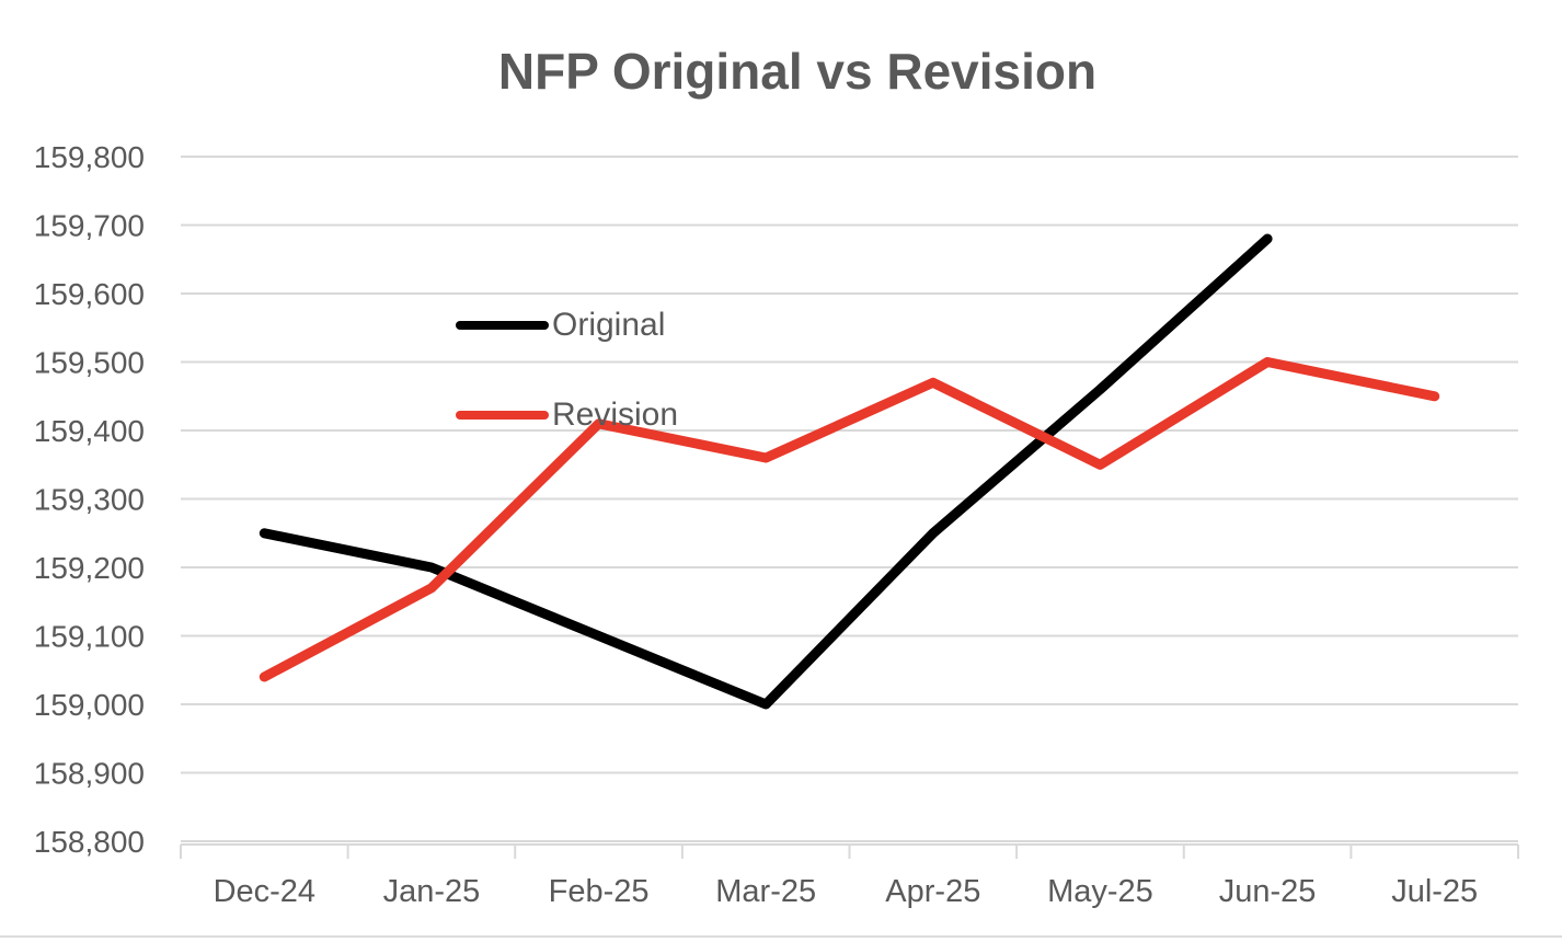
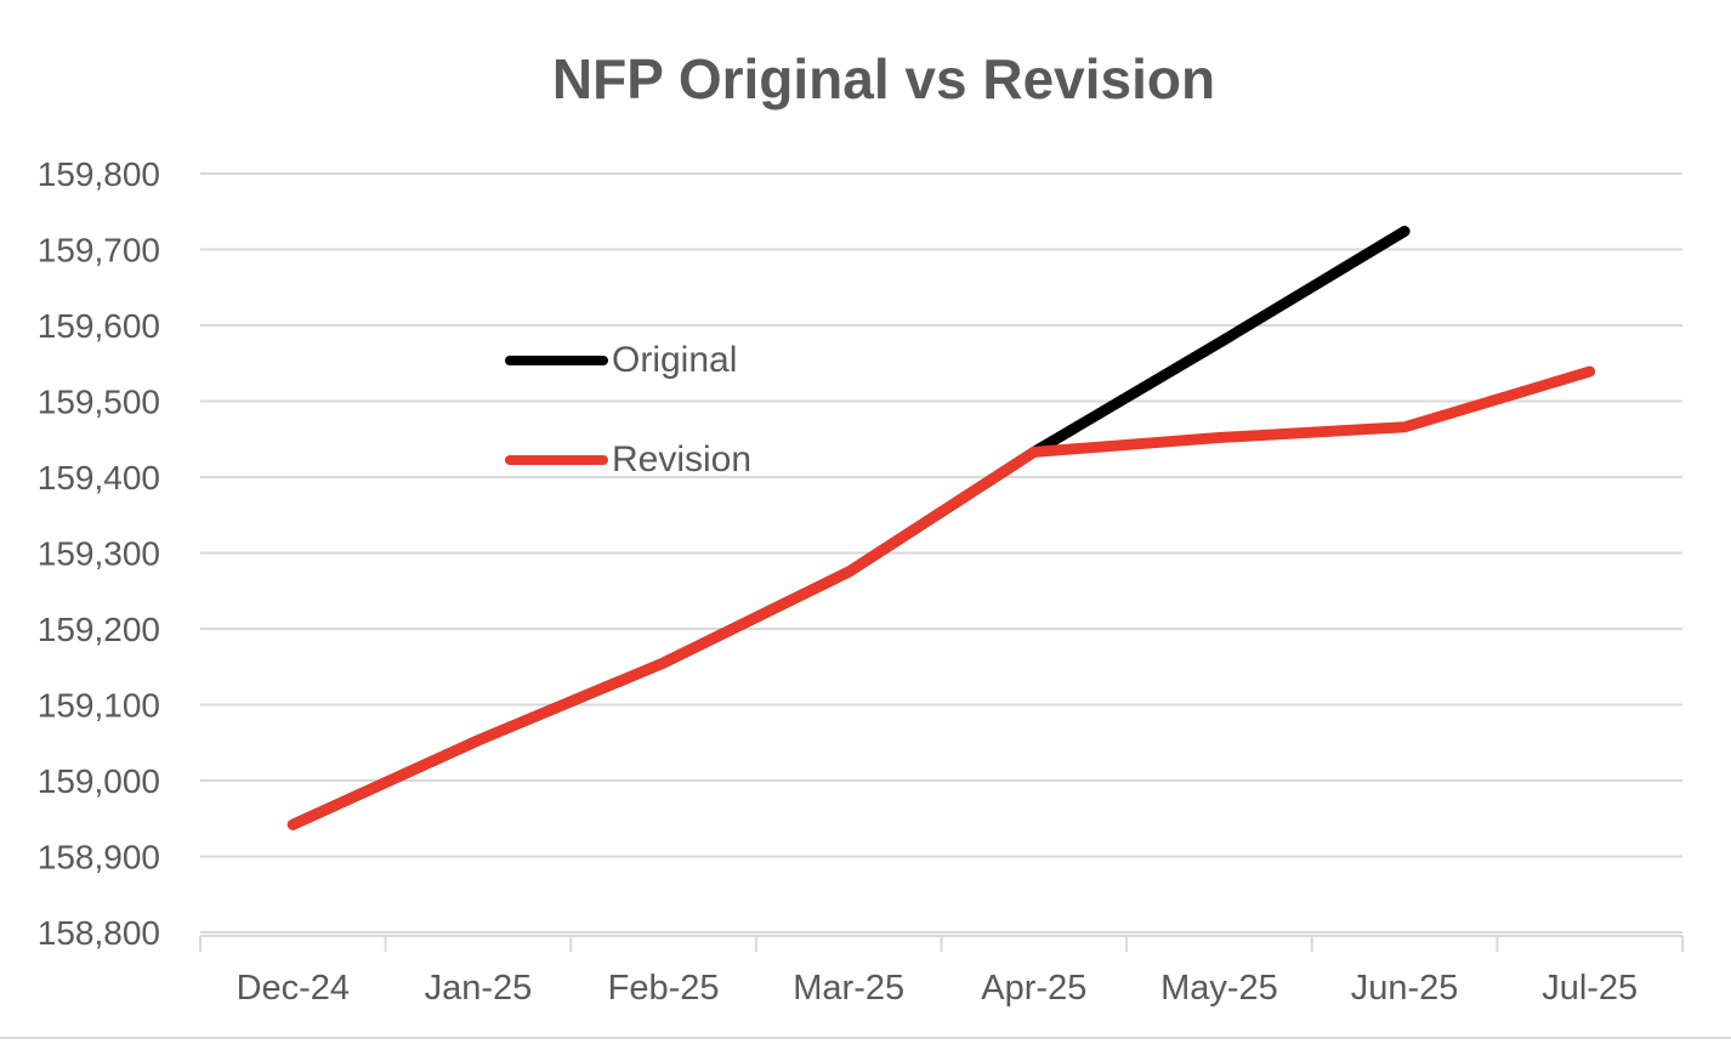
Original/Dec-24: 159250 -> 158940
Revision/Dec-24: 159040 -> 158940
Original/Jan-25: 159200 -> 159050
Revision/Jan-25: 159170 -> 159050
Original/Feb-25: 159100 -> 159160
Revision/Feb-25: 159410 -> 159160
Original/Mar-25: 159000 -> 159280
Revision/Mar-25: 159360 -> 159280
Original/Apr-25: 159250 -> 159430
Revision/Apr-25: 159470 -> 159430
Original/May-25: 159460 -> 159580
Revision/May-25: 159350 -> 159450
Original/Jun-25: 159680 -> 159720
Revision/Jun-25: 159500 -> 159470
Revision/Jul-25: 159450 -> 159540
